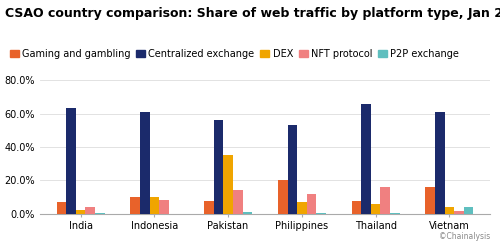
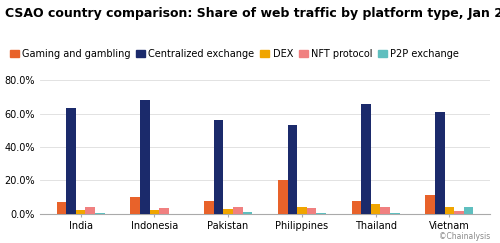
Centralized exchange/Indonesia: 61% -> 68%
DEX/Indonesia: 10% -> 3%
NFT protocol/Indonesia: 8% -> 3%
DEX/Pakistan: 35% -> 3%
NFT protocol/Pakistan: 14% -> 4%
DEX/Philippines: 7% -> 4%
NFT protocol/Philippines: 12% -> 3%
NFT protocol/Thailand: 16% -> 4%
Gaming and gambling/Vietnam: 16% -> 12%
